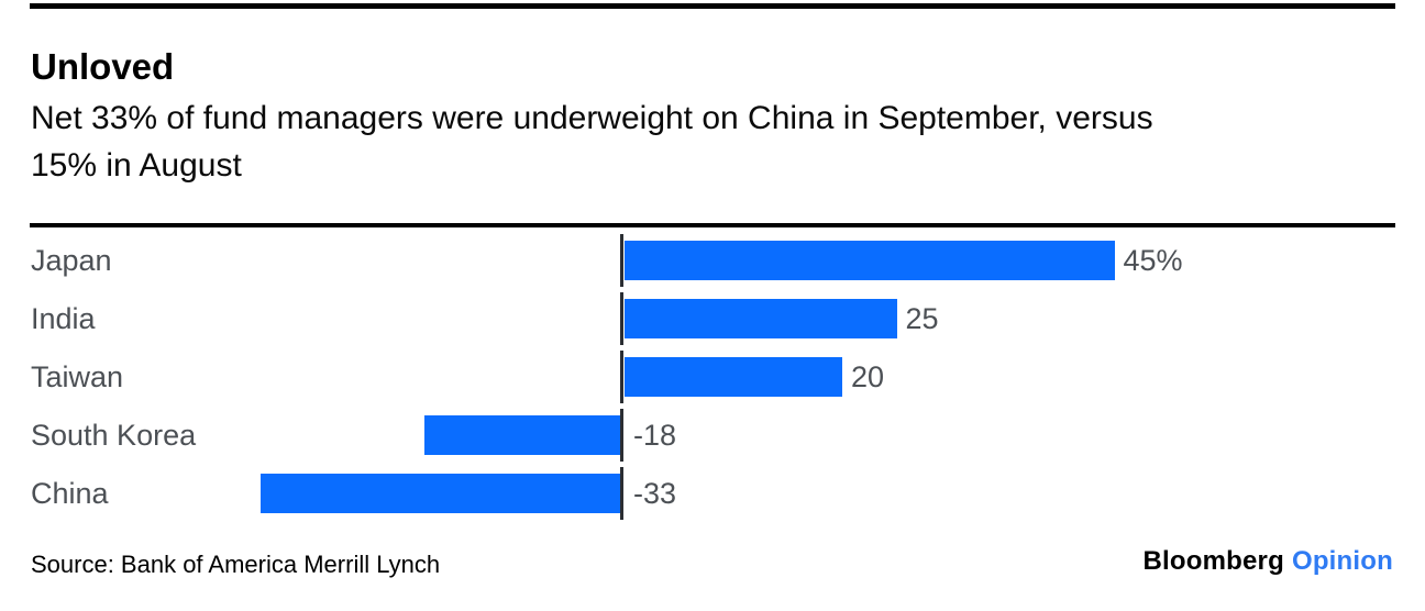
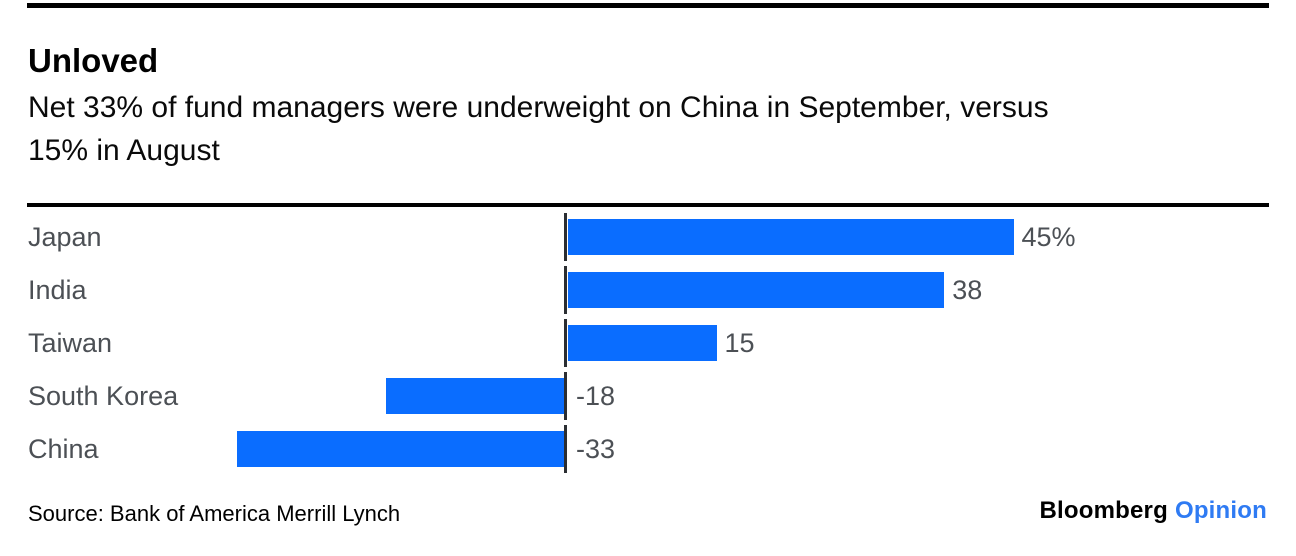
India: 25 -> 38
Taiwan: 20 -> 15
